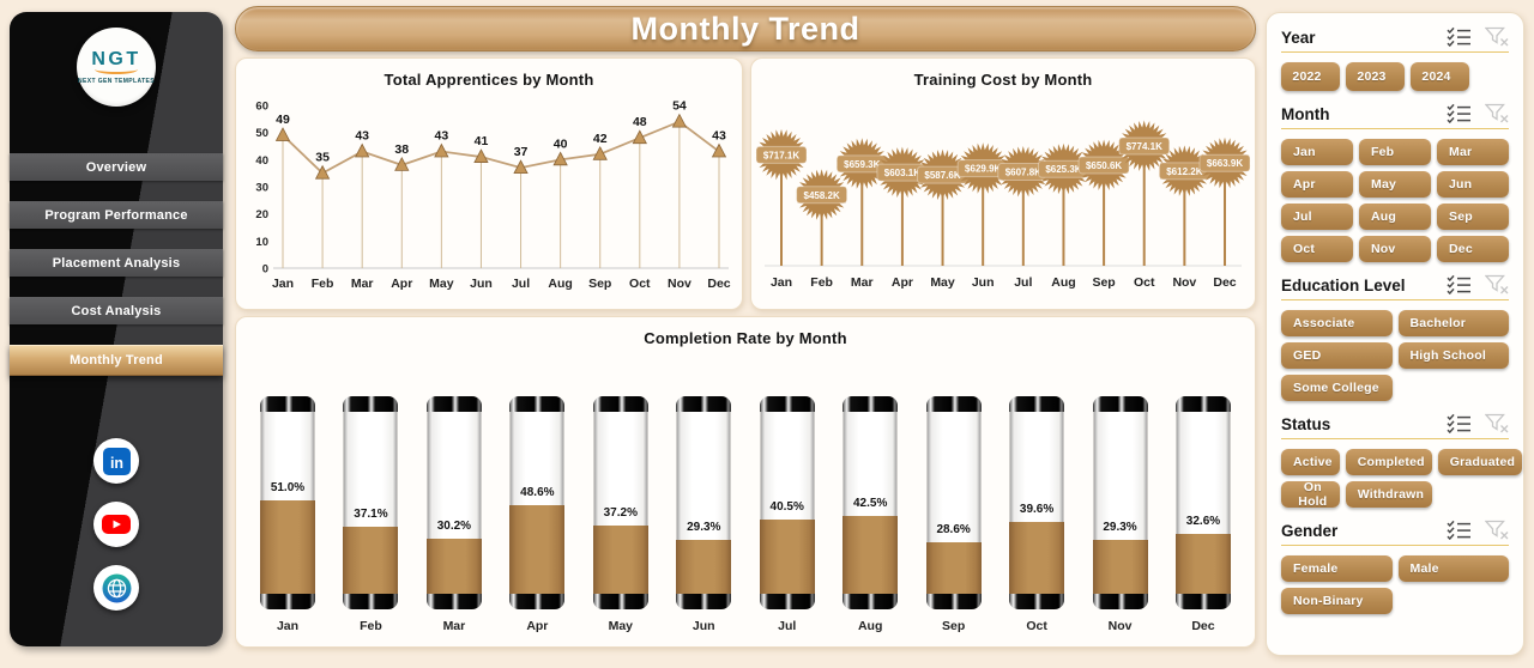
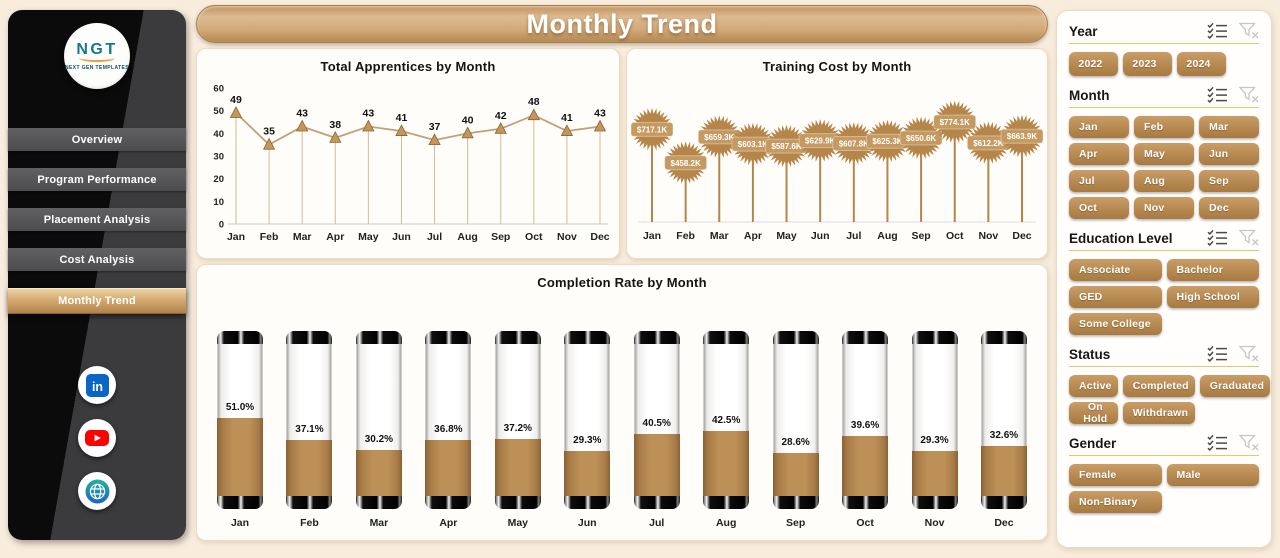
Total Apprentices by Month/Nov: 54 -> 41
Completion Rate by Month/Apr: 48.6% -> 36.8%
